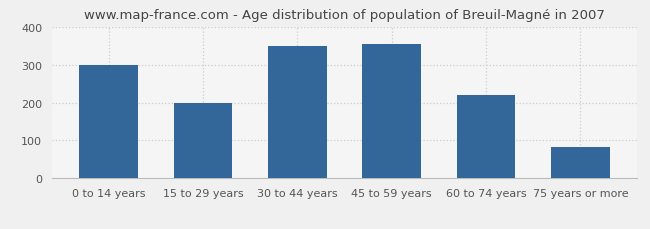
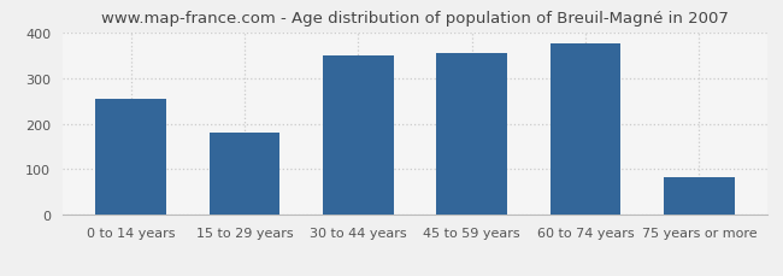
0 to 14 years: 298 -> 255
15 to 29 years: 199 -> 180
60 to 74 years: 221 -> 375
